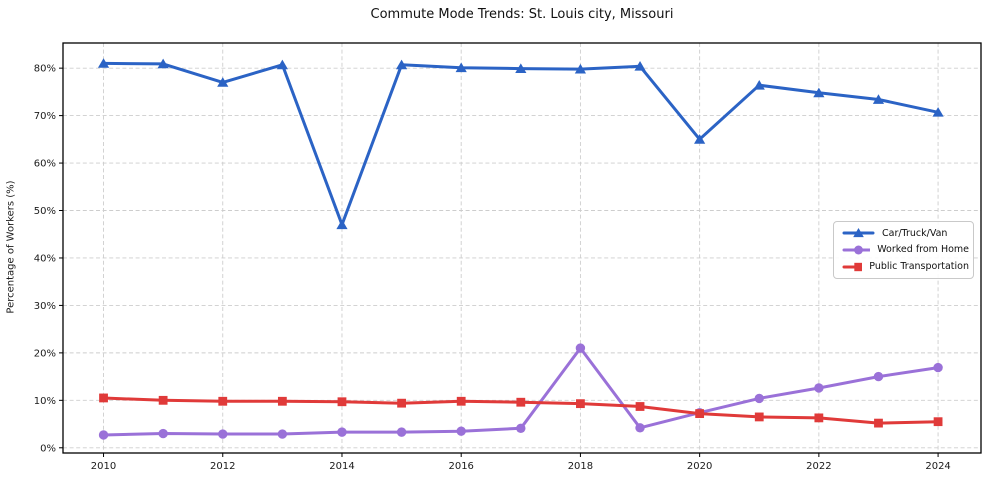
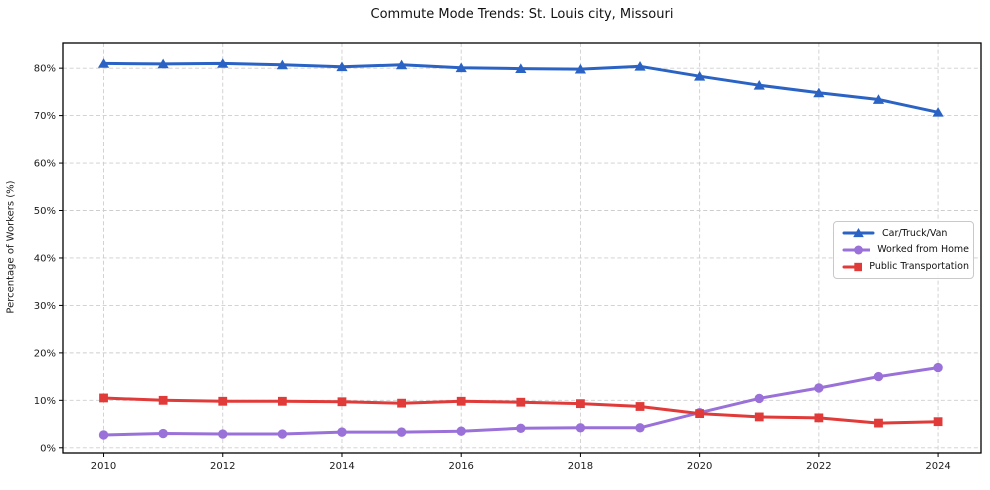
Car/Truck/Van/2012: 77% -> 81%
Car/Truck/Van/2014: 47% -> 80%
Worked from Home/2018: 21% -> 4%
Car/Truck/Van/2020: 65% -> 78%
